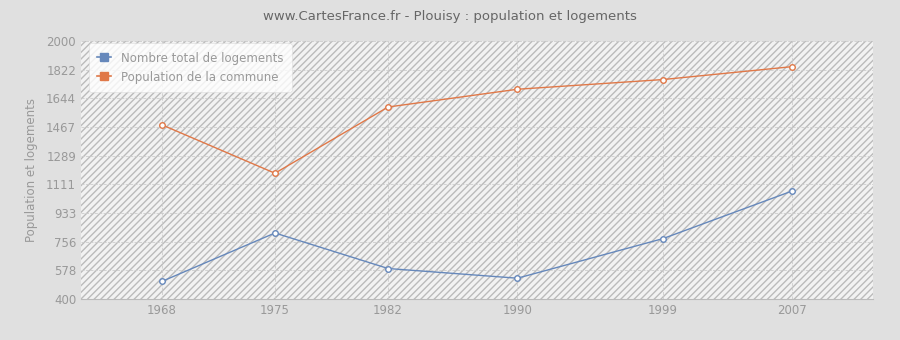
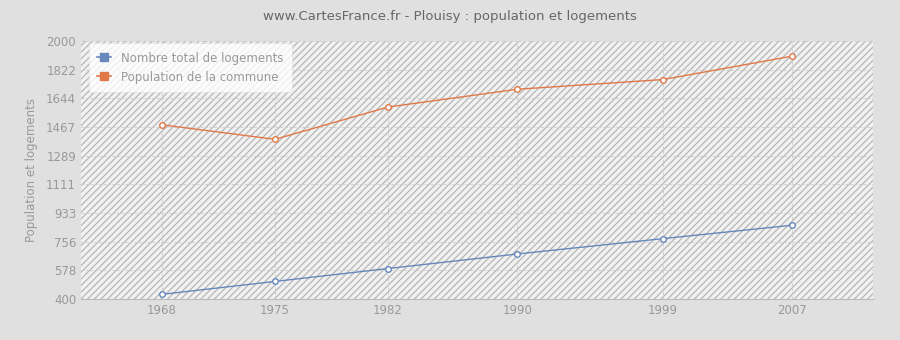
Nombre total de logements/1968: 510 -> 430
Nombre total de logements/1975: 810 -> 510
Population de la commune/1975: 1180 -> 1390
Nombre total de logements/1990: 530 -> 680
Nombre total de logements/2007: 1070 -> 860
Population de la commune/2007: 1840 -> 1900
